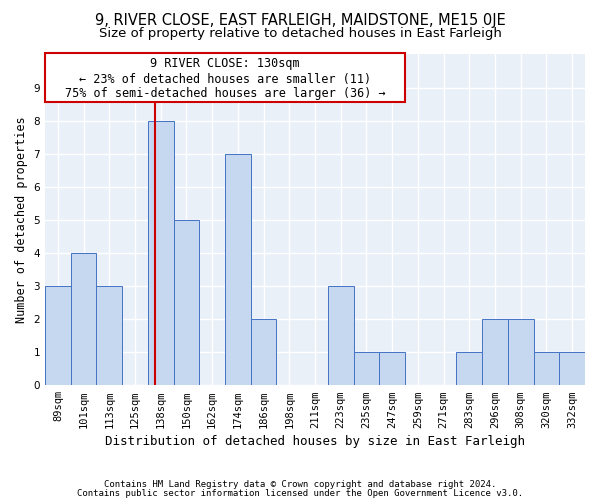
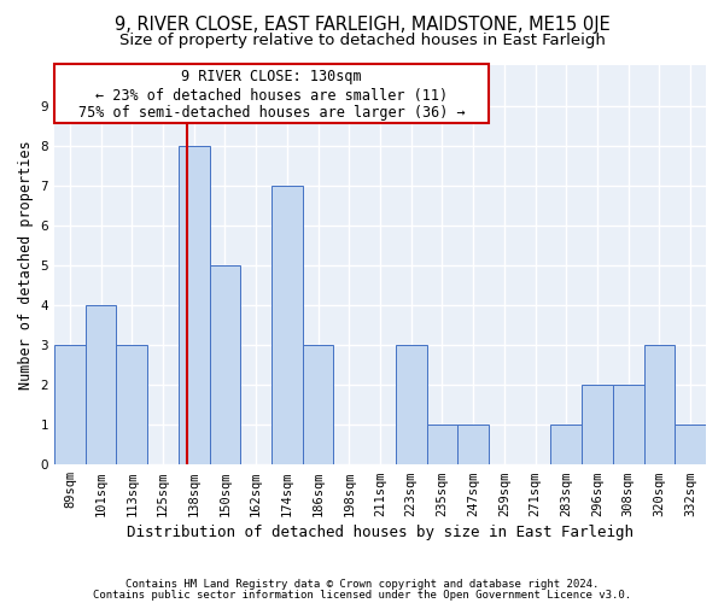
186sqm: 2 -> 3
320sqm: 1 -> 3
